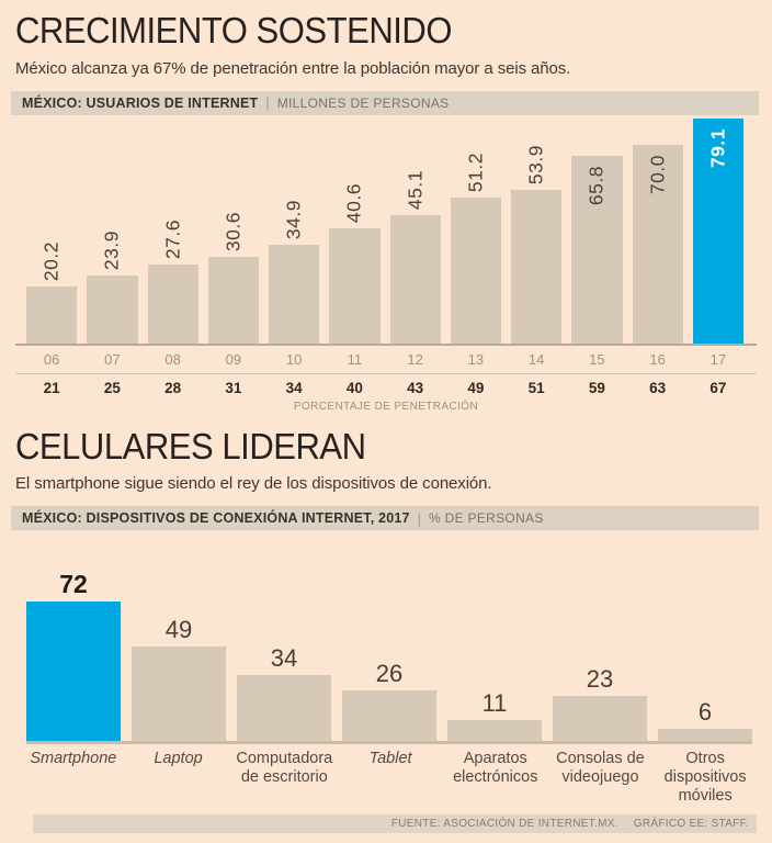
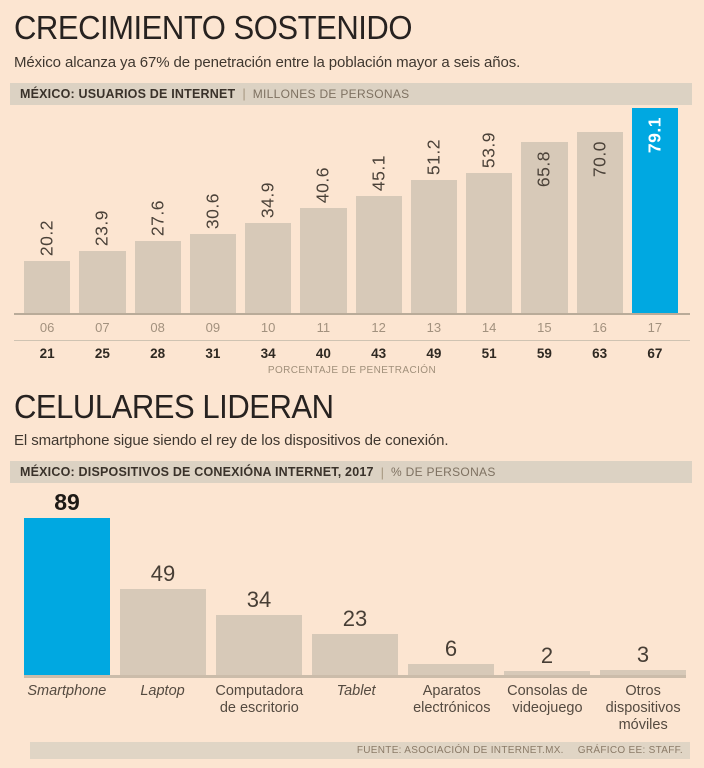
MÉXICO: DISPOSITIVOS DE CONEXIÓNA INTERNET, 2017/Smartphone: 72 -> 89
MÉXICO: DISPOSITIVOS DE CONEXIÓNA INTERNET, 2017/Tablet: 26 -> 23
MÉXICO: DISPOSITIVOS DE CONEXIÓNA INTERNET, 2017/Aparatos electrónicos: 11 -> 6
MÉXICO: DISPOSITIVOS DE CONEXIÓNA INTERNET, 2017/Consolas de videojuego: 23 -> 2
MÉXICO: DISPOSITIVOS DE CONEXIÓNA INTERNET, 2017/Otros dispositivos móviles: 6 -> 3
